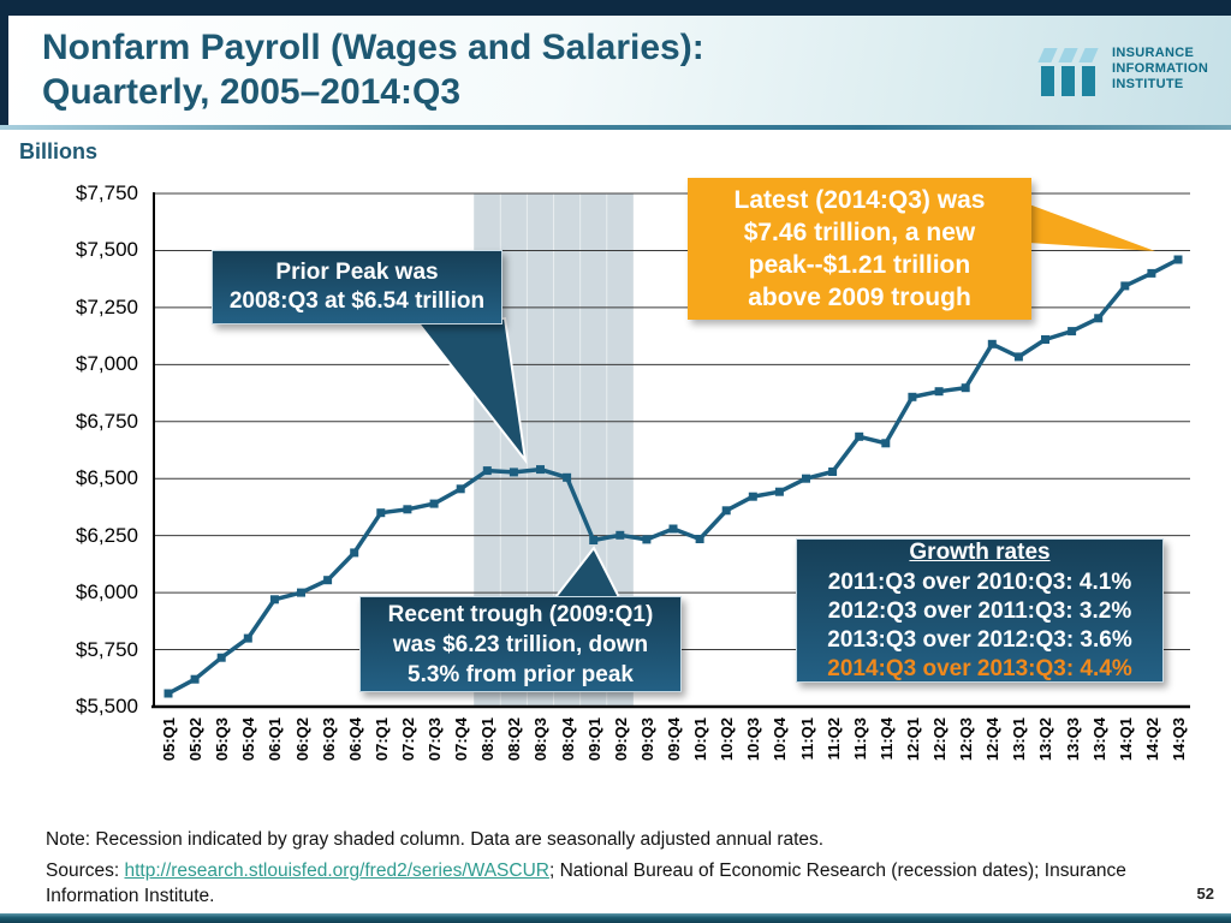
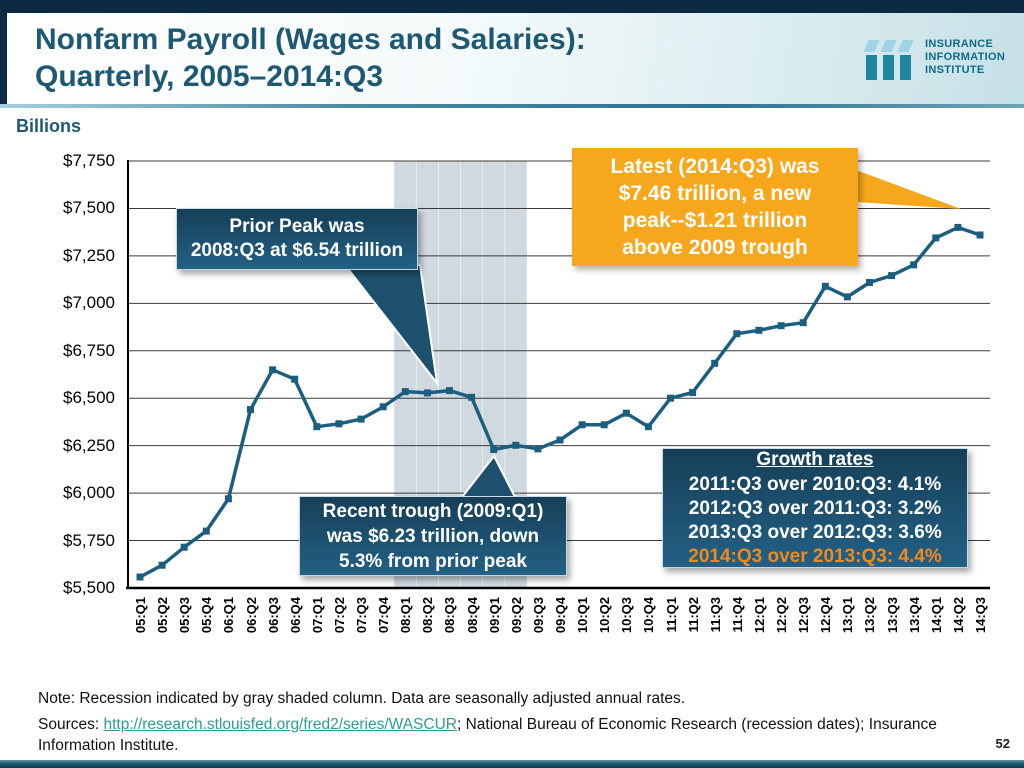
06:Q2: $6000 -> $6440
06:Q3: $6060 -> $6650
06:Q4: $6180 -> $6600
10:Q1: $6240 -> $6360
10:Q4: $6440 -> $6350
11:Q4: $6660 -> $6840
14:Q3: $7460 -> $7360
